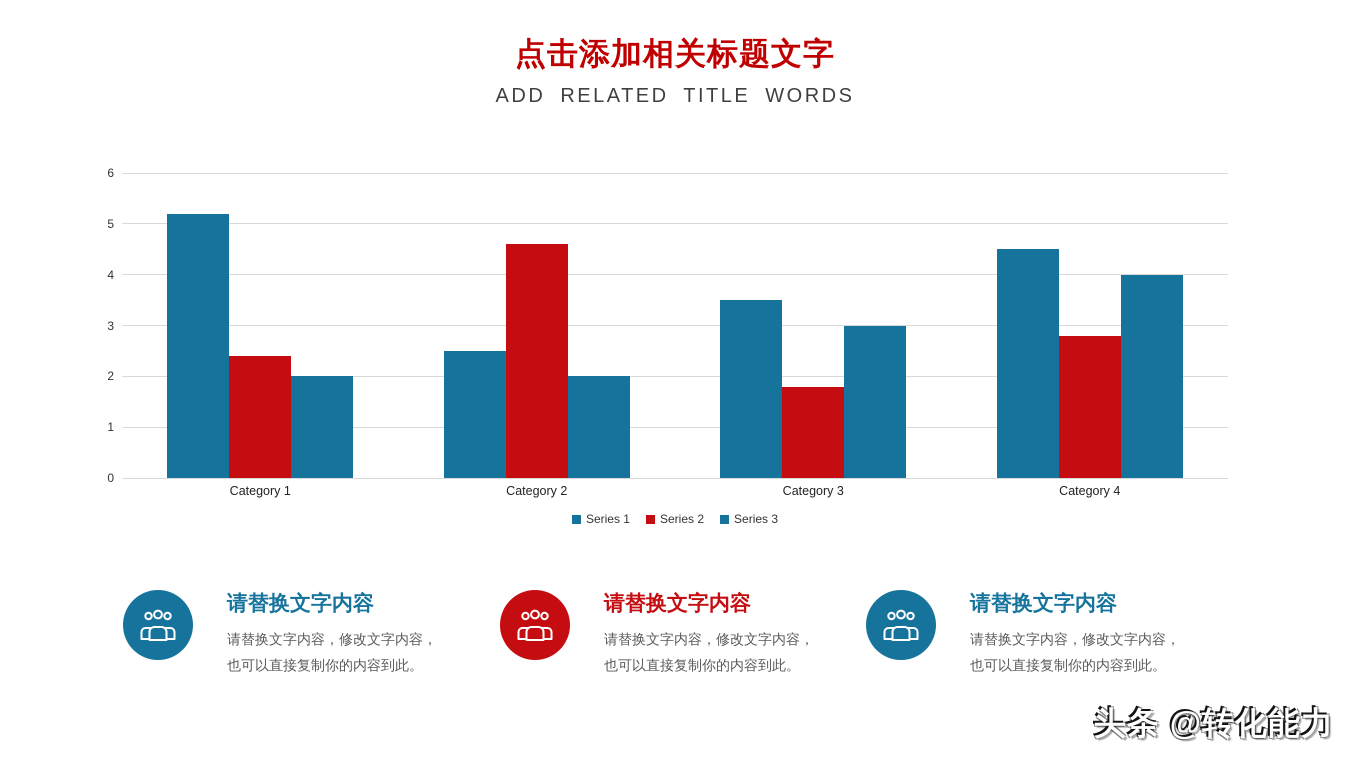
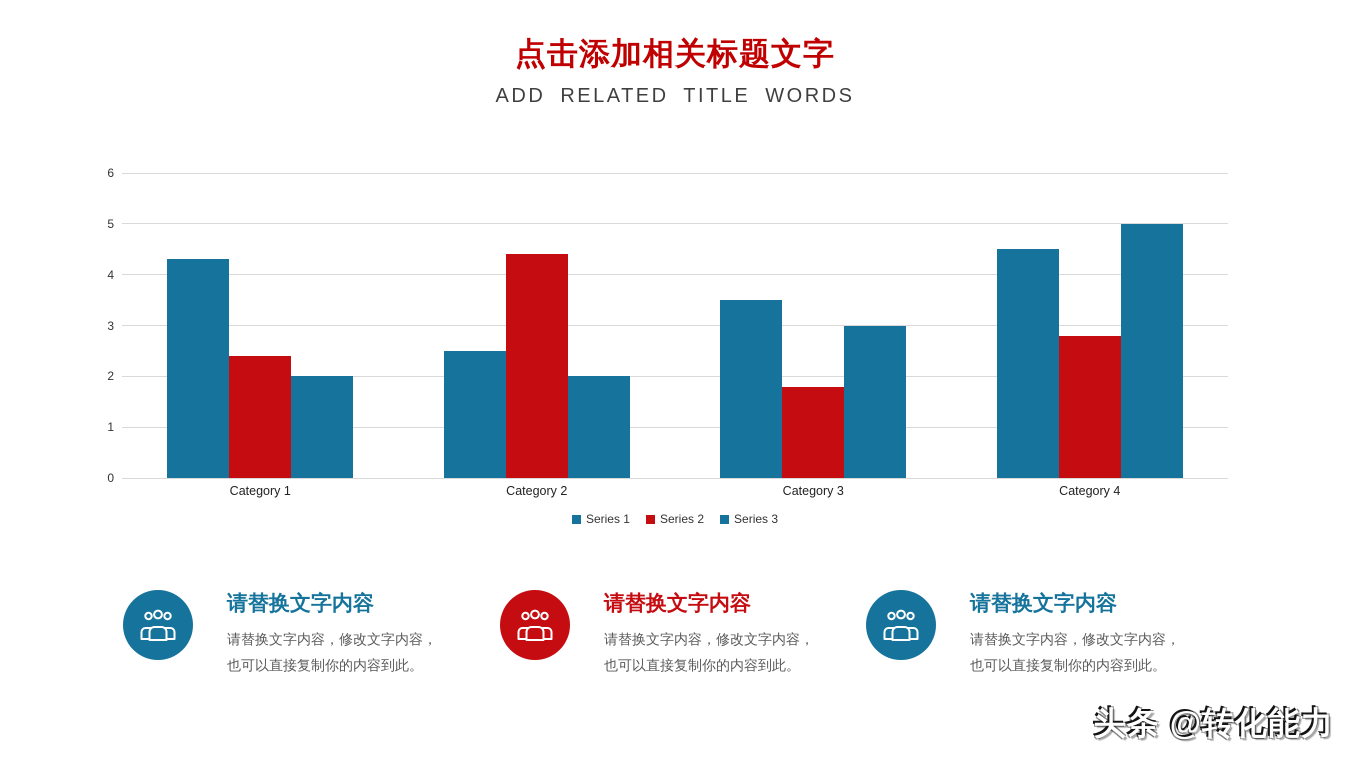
Series 1/Category 1: 5.2 -> 4.3
Series 2/Category 2: 4.6 -> 4.4
Series 3/Category 4: 4 -> 5
